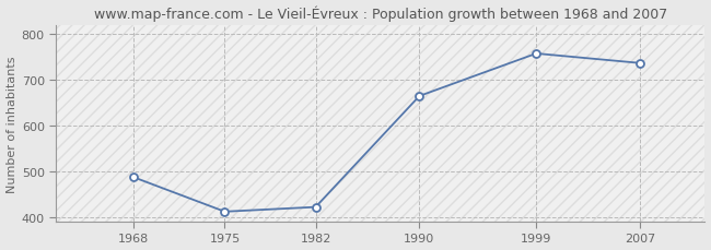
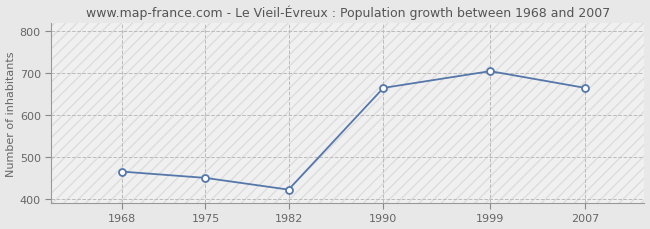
1968: 487 -> 465
1975: 412 -> 450
1999: 758 -> 705
2007: 737 -> 665
